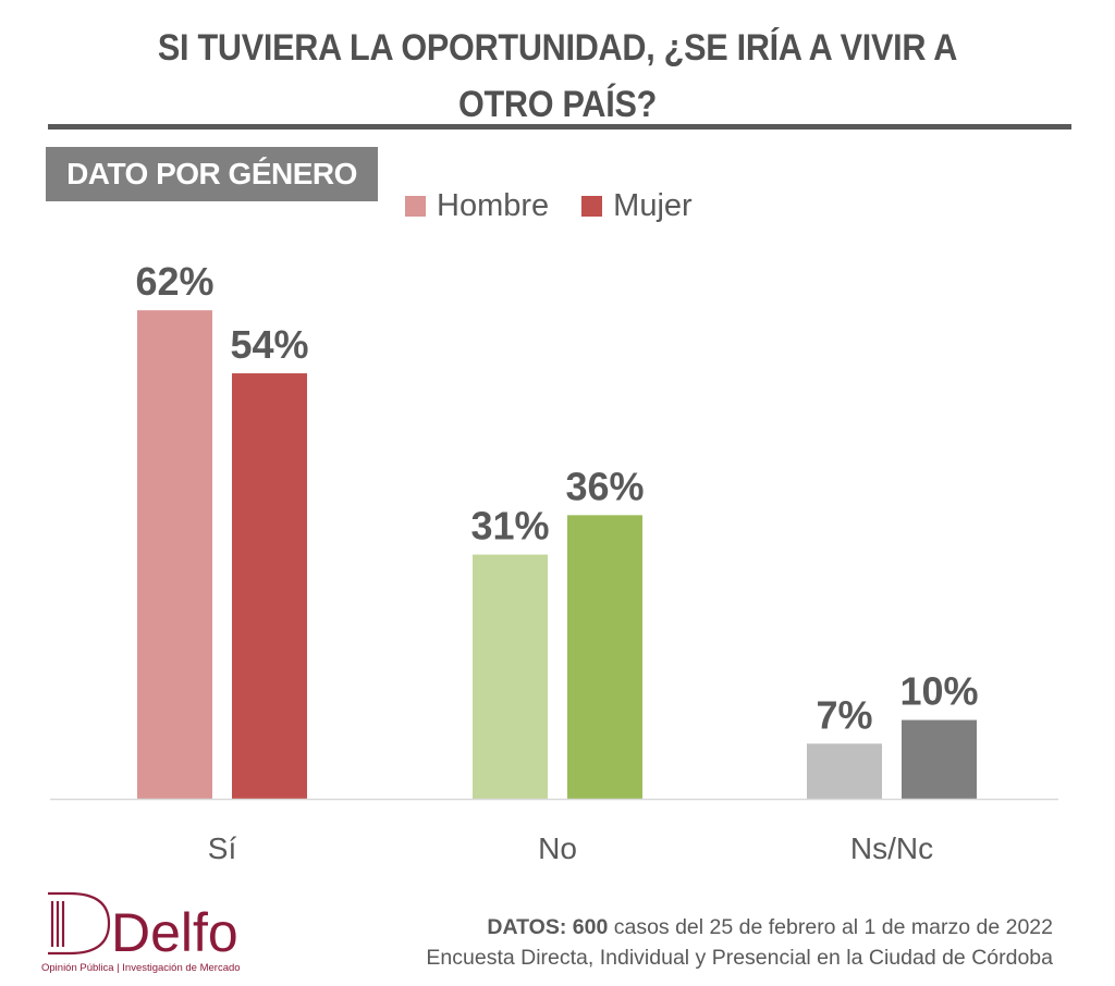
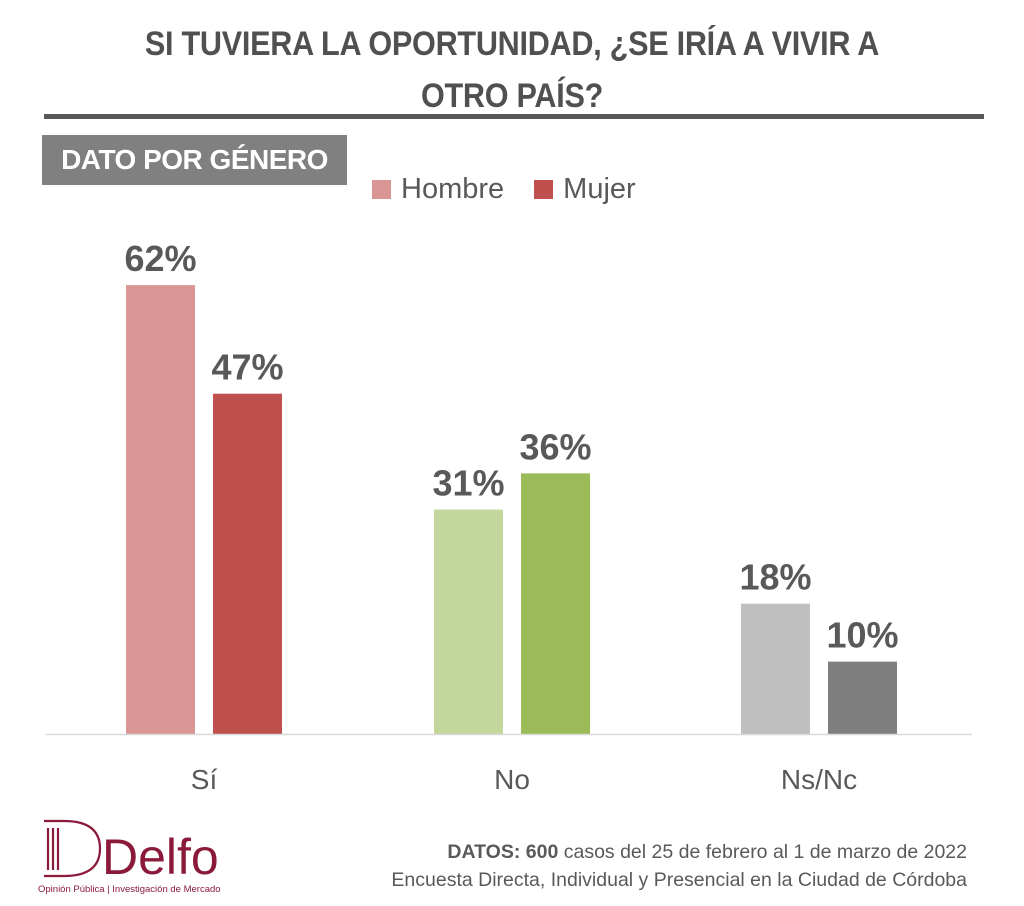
Mujer/Sí: 54% -> 47%
Hombre/Ns/Nc: 7% -> 18%
